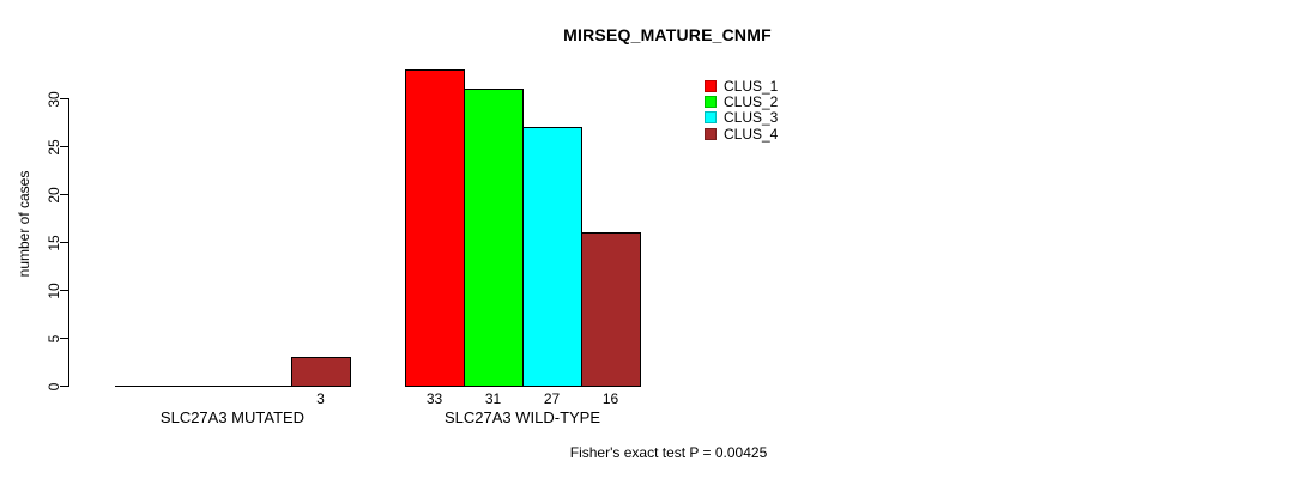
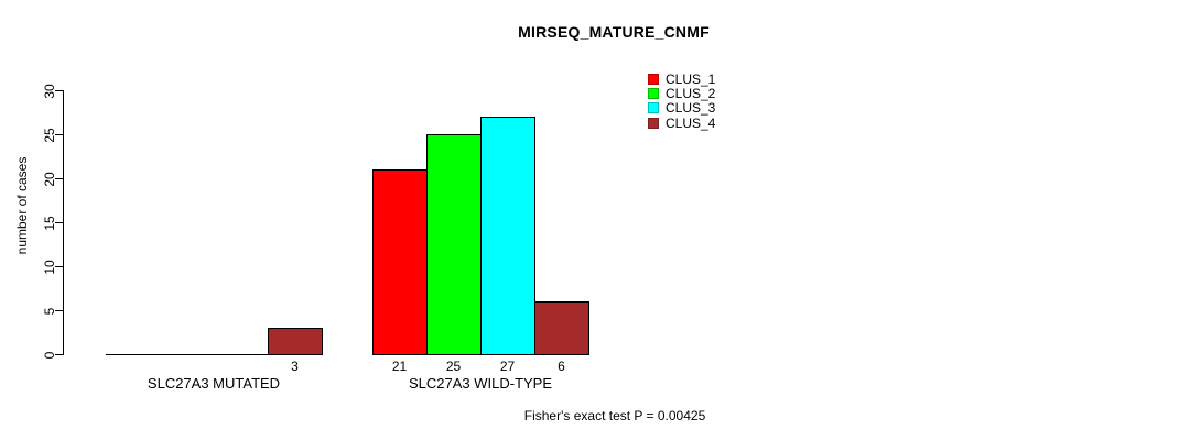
CLUS_1/SLC27A3 WILD-TYPE: 33 -> 21
CLUS_2/SLC27A3 WILD-TYPE: 31 -> 25
CLUS_4/SLC27A3 WILD-TYPE: 16 -> 6
